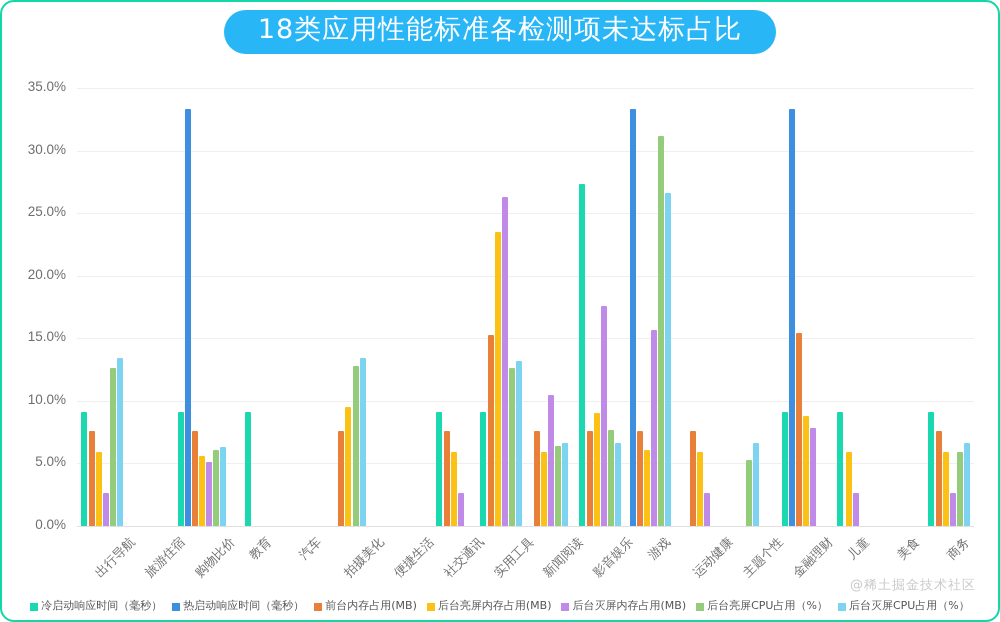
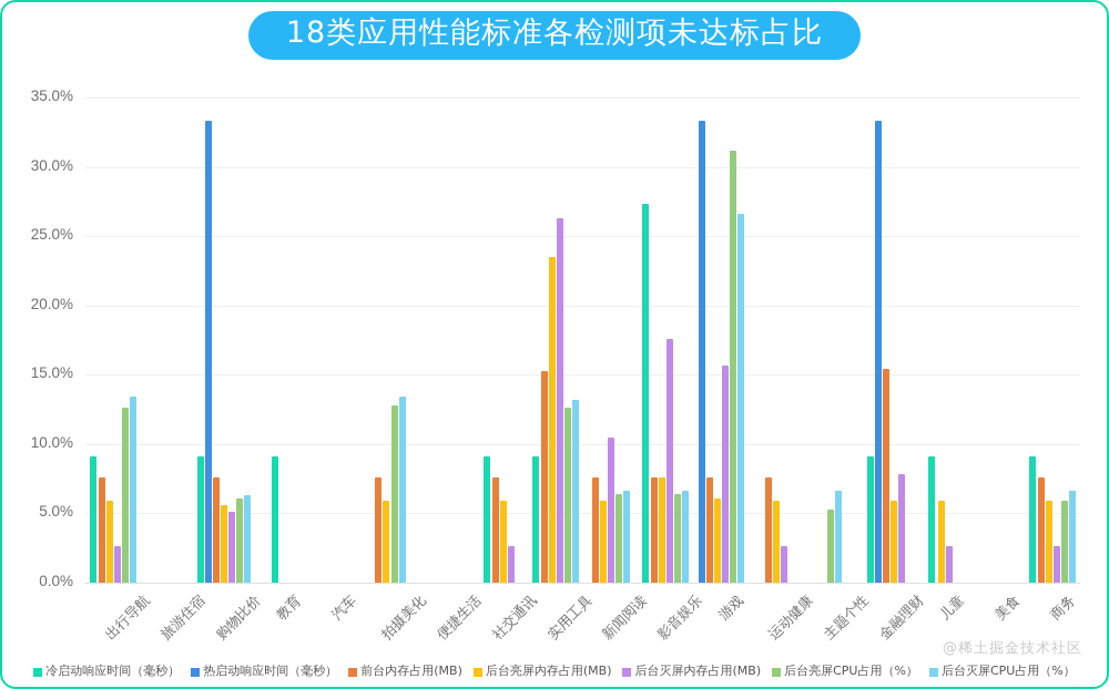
后台亮屏内存占用(MB)/拍摄美化: 9.5% -> 5.9%
后台亮屏内存占用(MB)/影音娱乐: 9.0% -> 7.6%
后台亮屏CPU占用（%）/影音娱乐: 7.7% -> 6.4%
后台亮屏内存占用(MB)/金融理财: 8.8% -> 5.9%
